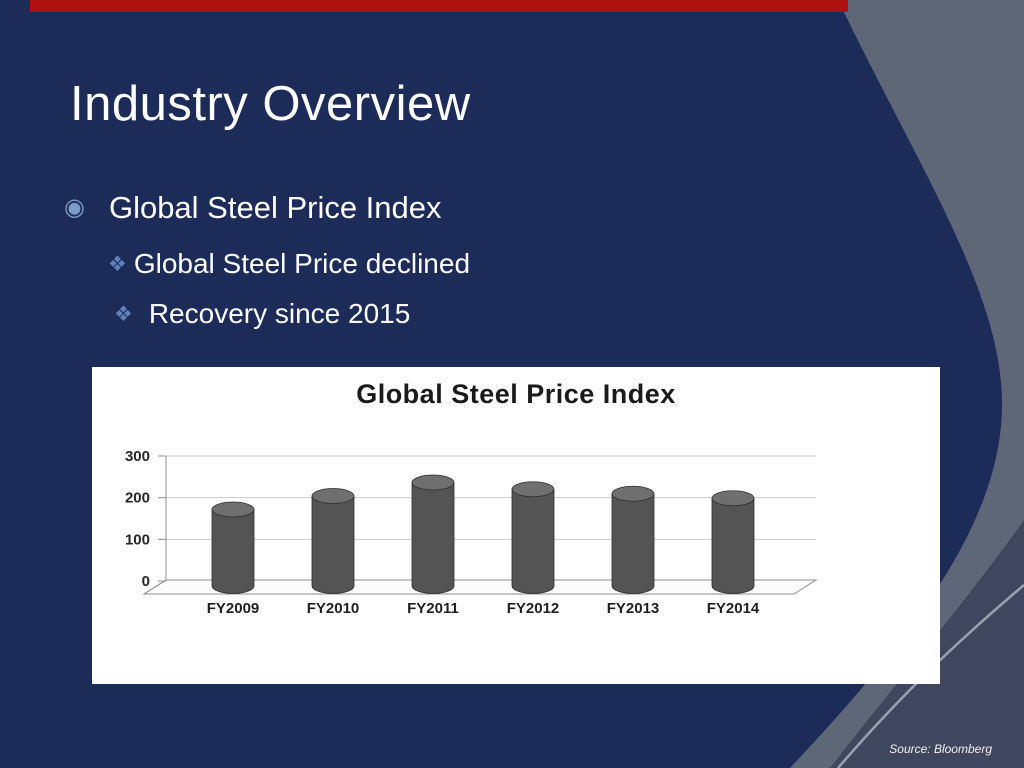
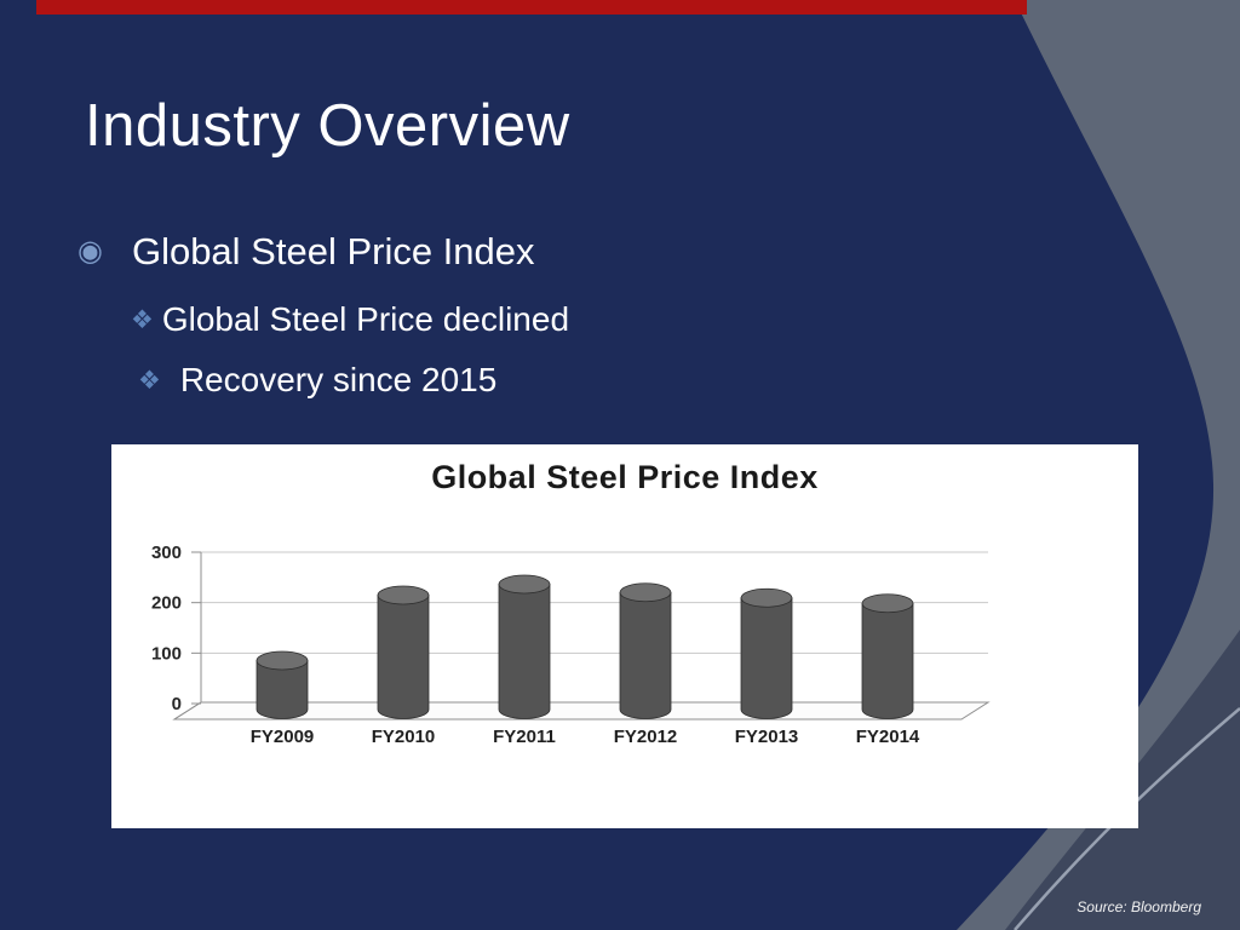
FY2009: 170 -> 90
FY2010: 200 -> 210
